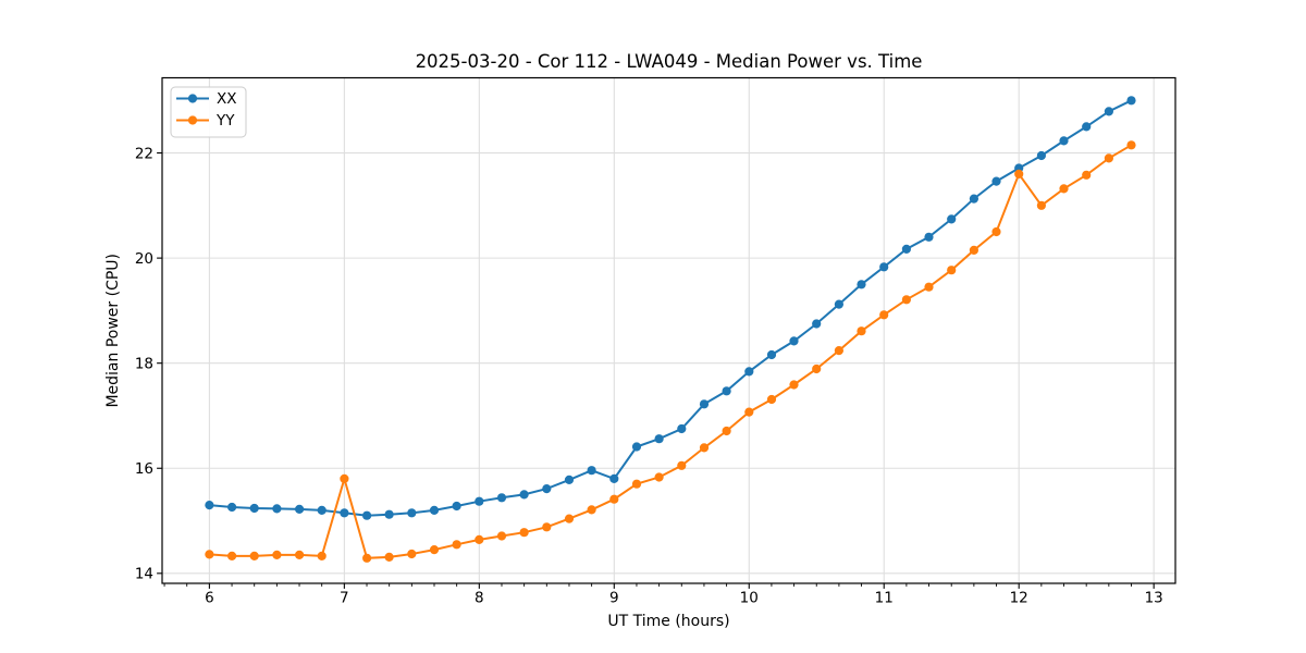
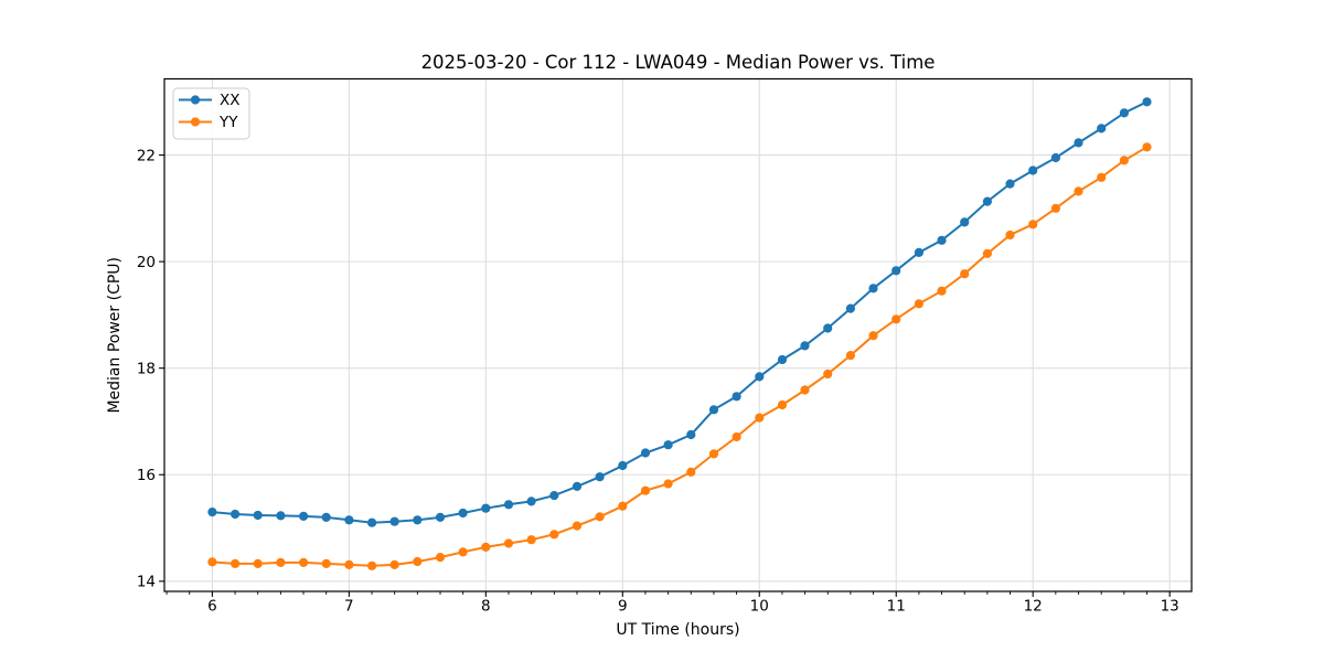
YY/7: 15.8 -> 14.3
XX/9: 15.8 -> 16.2
YY/12: 21.6 -> 20.7
